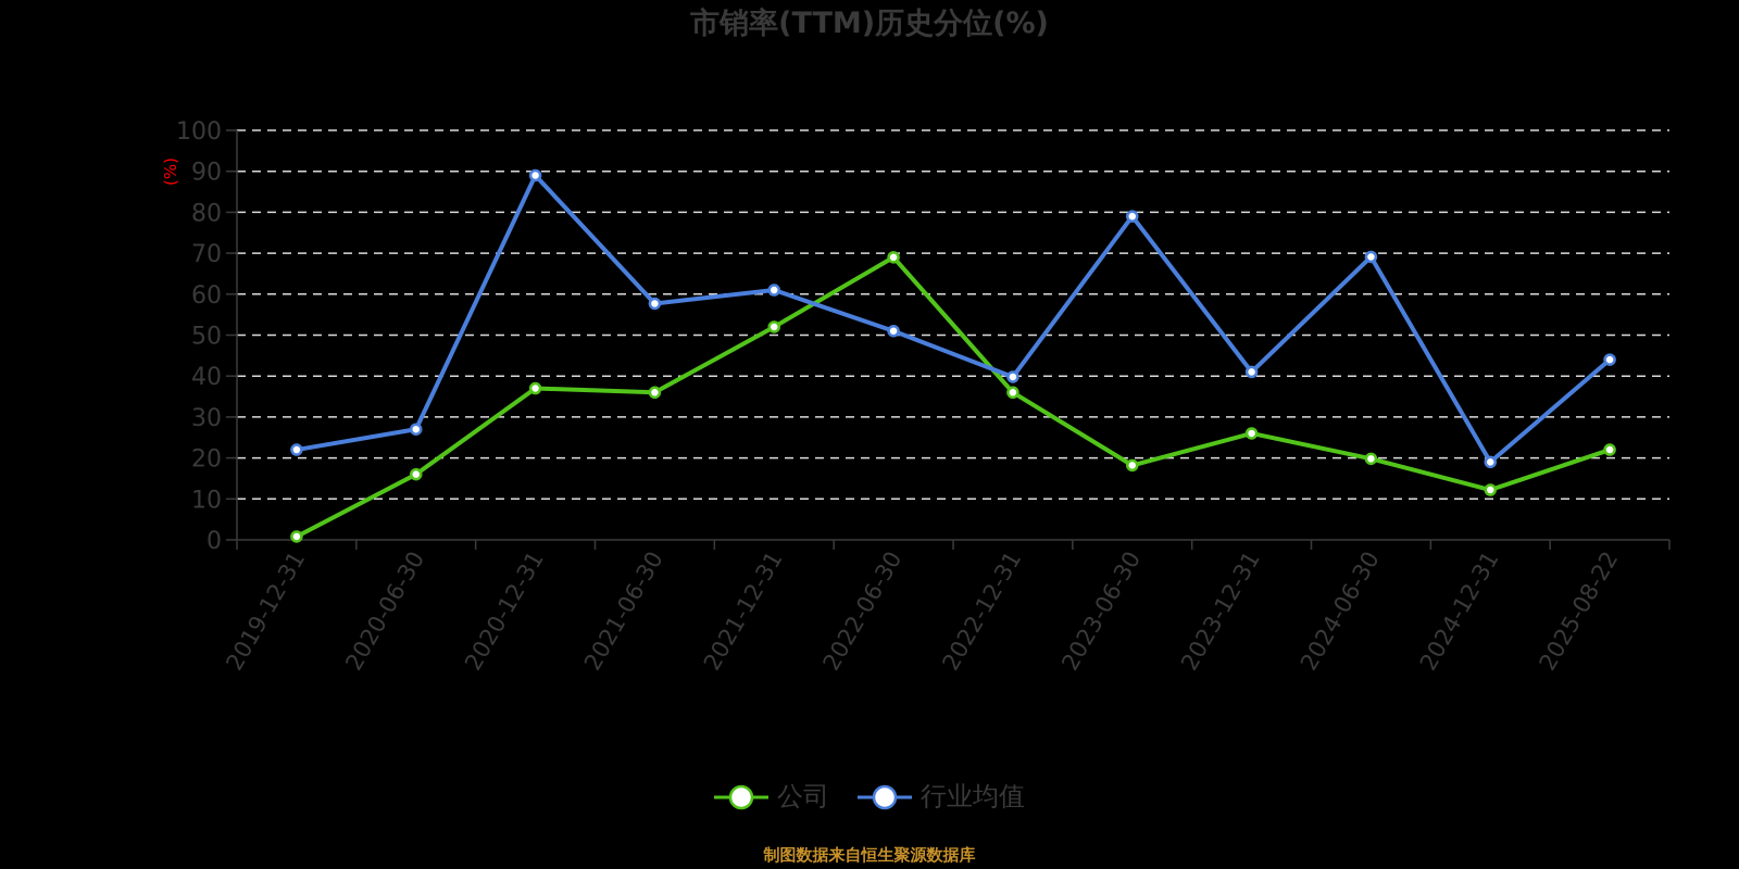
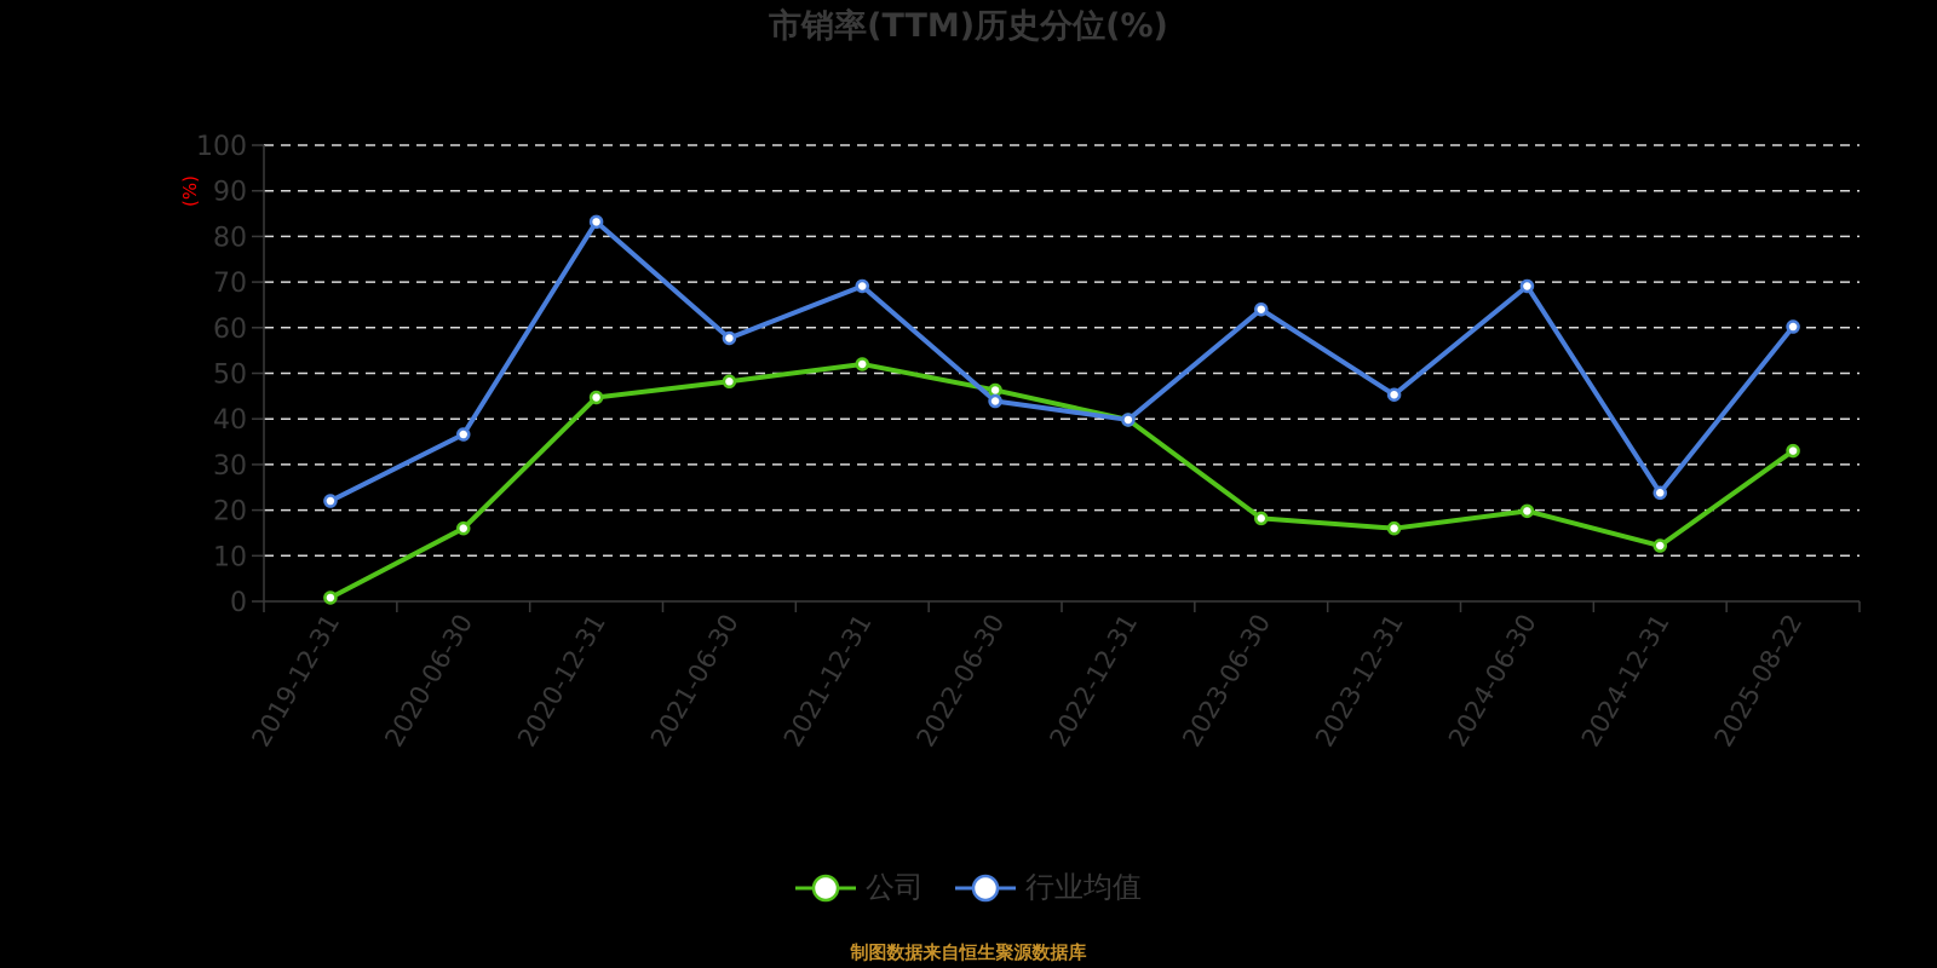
行业均值/2020-06-30: 27 -> 37
公司/2020-12-31: 37 -> 45
行业均值/2020-12-31: 89 -> 83
公司/2021-06-30: 36 -> 48
行业均值/2021-12-31: 61 -> 69
公司/2022-06-30: 69 -> 46
行业均值/2022-06-30: 51 -> 44
公司/2022-12-31: 36 -> 40
行业均值/2023-06-30: 79 -> 64
公司/2023-12-31: 26 -> 16
行业均值/2023-12-31: 41 -> 45
行业均值/2024-12-31: 19 -> 24
公司/2025-08-22: 22 -> 33
行业均值/2025-08-22: 44 -> 60
